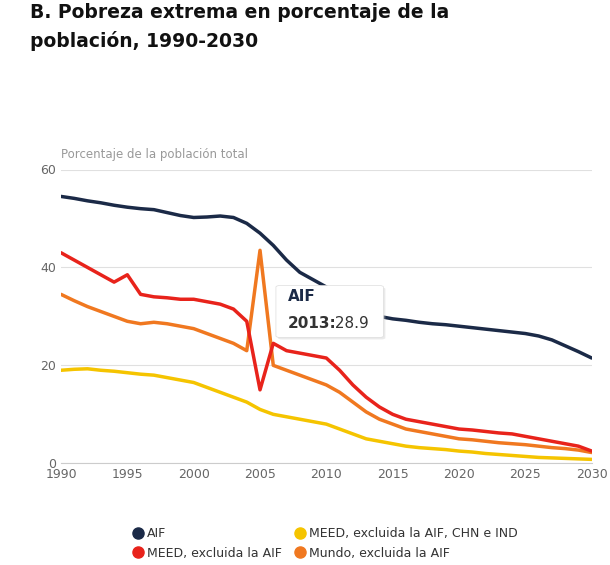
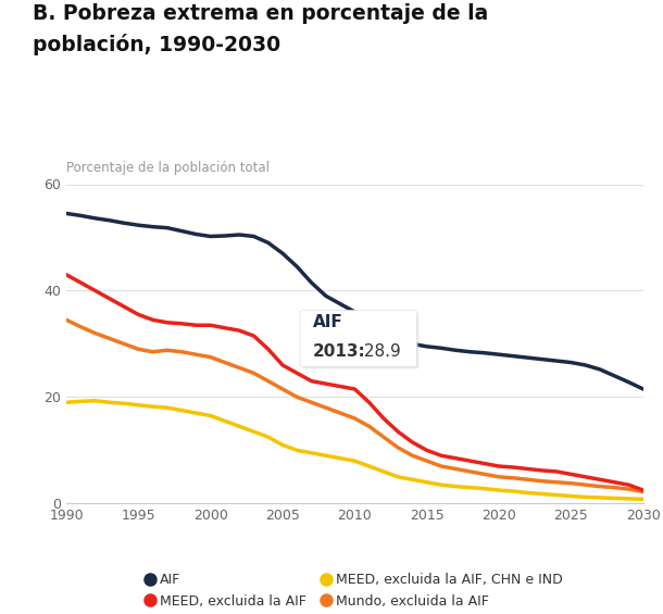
MEED, excluida la AIF/1995: 38.5 -> 35.5
MEED, excluida la AIF/2005: 15.0 -> 26.0
Mundo, excluida la AIF/2005: 43.5 -> 21.5
